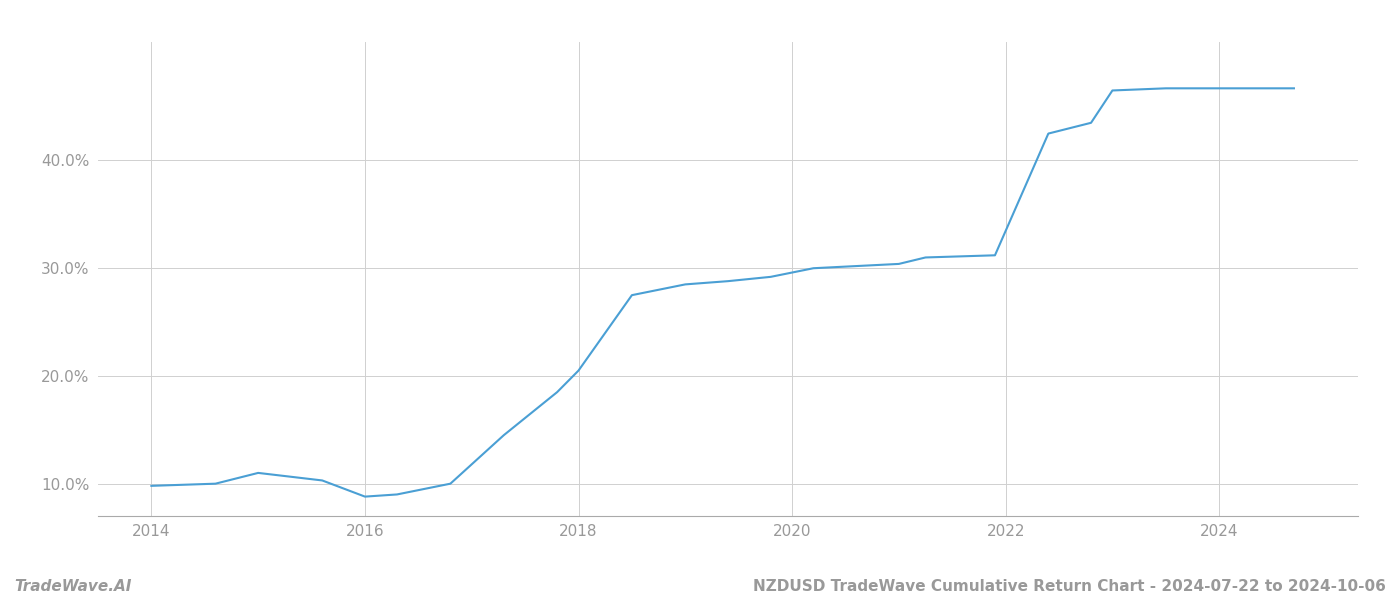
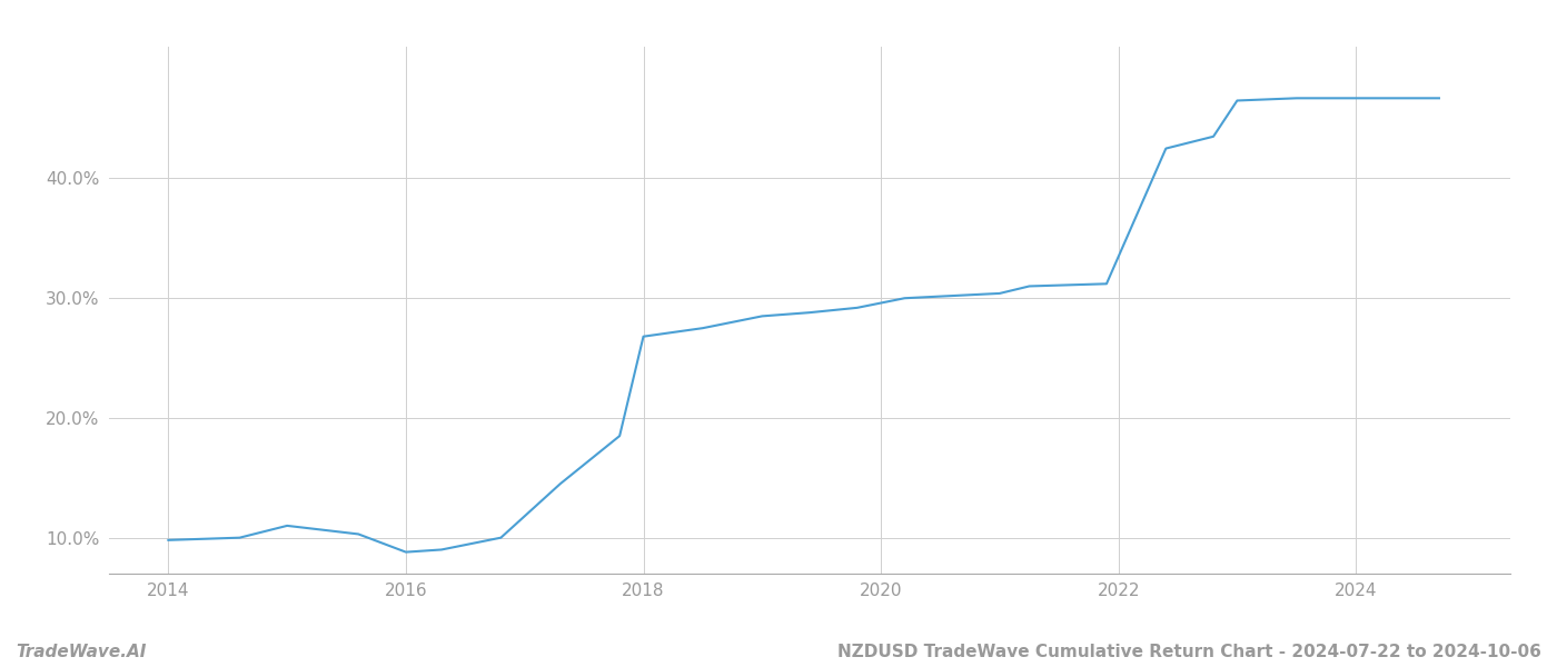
2018: 20.5% -> 26.8%
